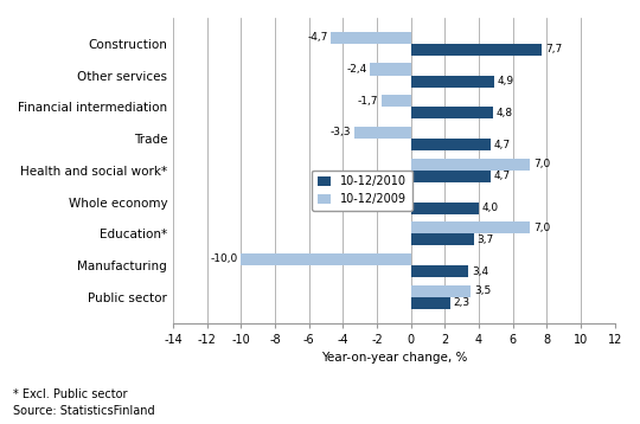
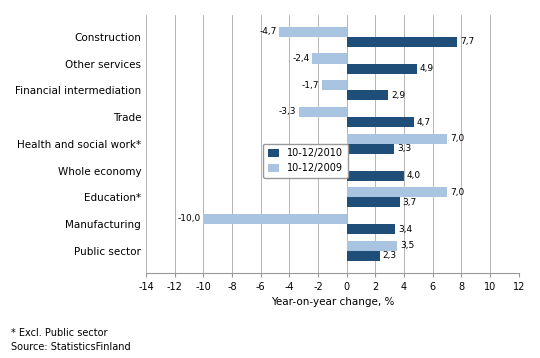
10-12/2010/Financial intermediation: 4,8 -> 2,9
10-12/2010/Health and social work*: 4,7 -> 3,3
